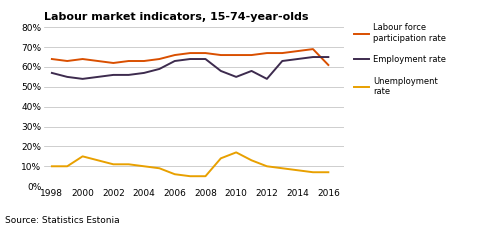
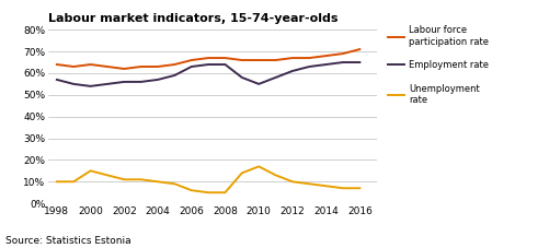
Employment rate/2012: 54% -> 61%
Labour force participation rate/2016: 61% -> 71%
